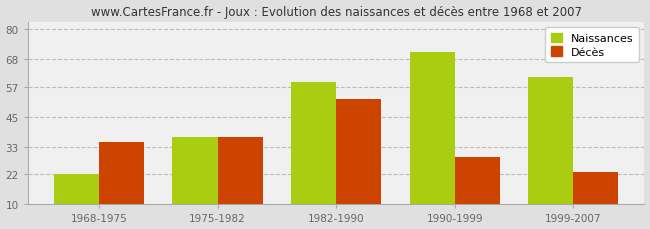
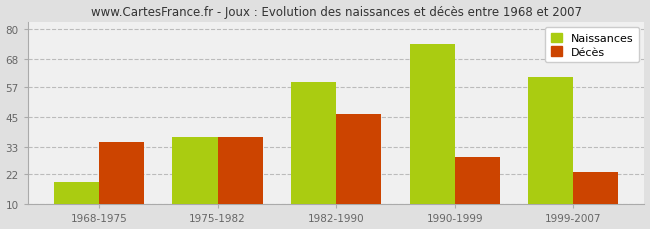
Naissances/1968-1975: 22 -> 19
Décès/1982-1990: 52 -> 46
Naissances/1990-1999: 71 -> 74
